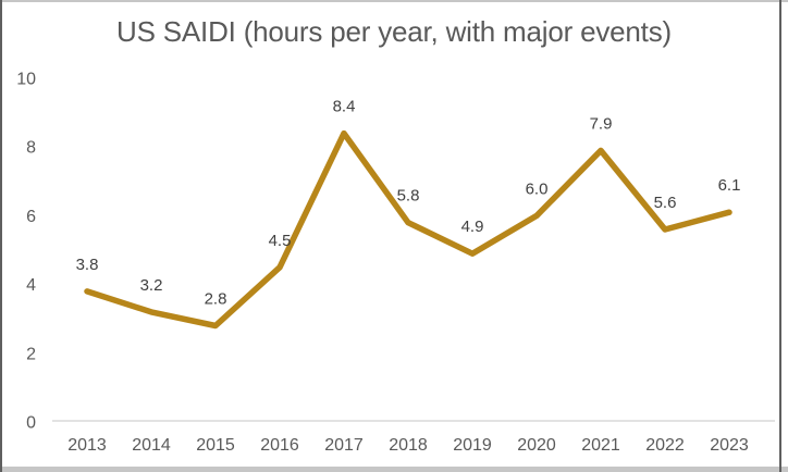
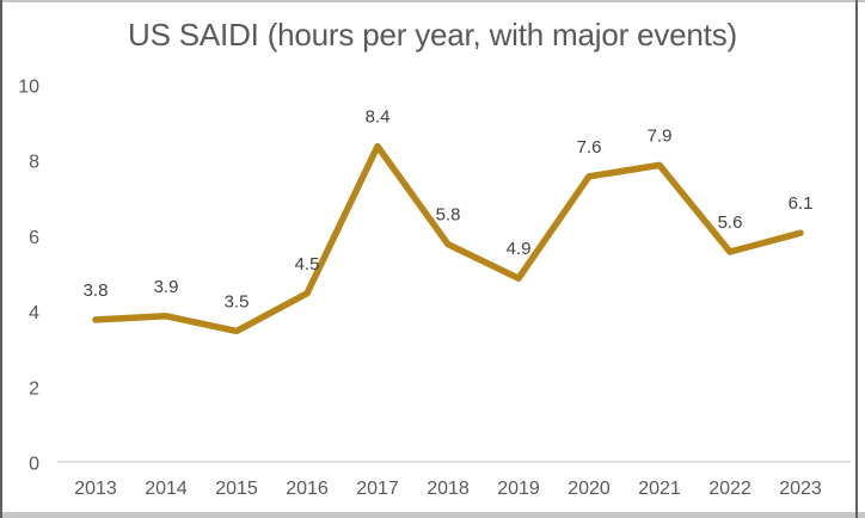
2014: 3.2 -> 3.9
2015: 2.8 -> 3.5
2020: 6.0 -> 7.6
